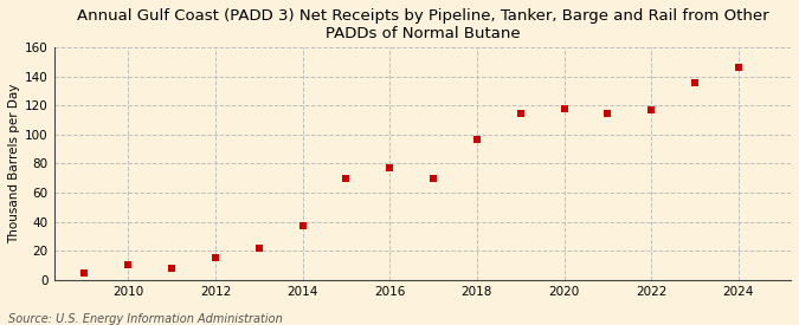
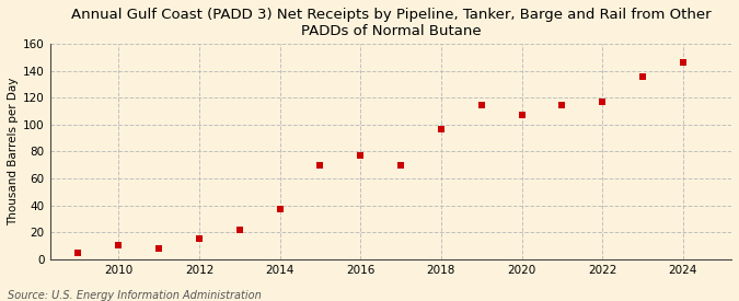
2020: 118 -> 107
